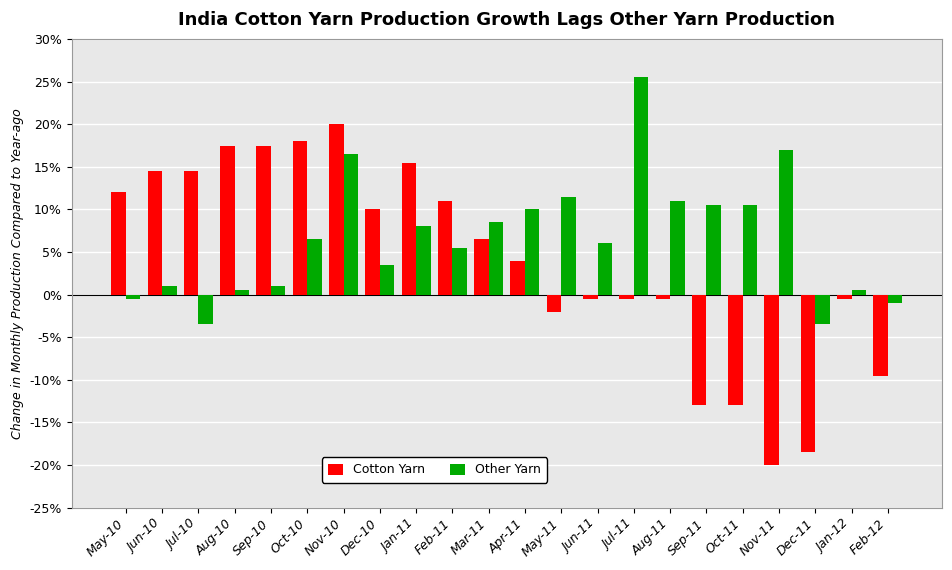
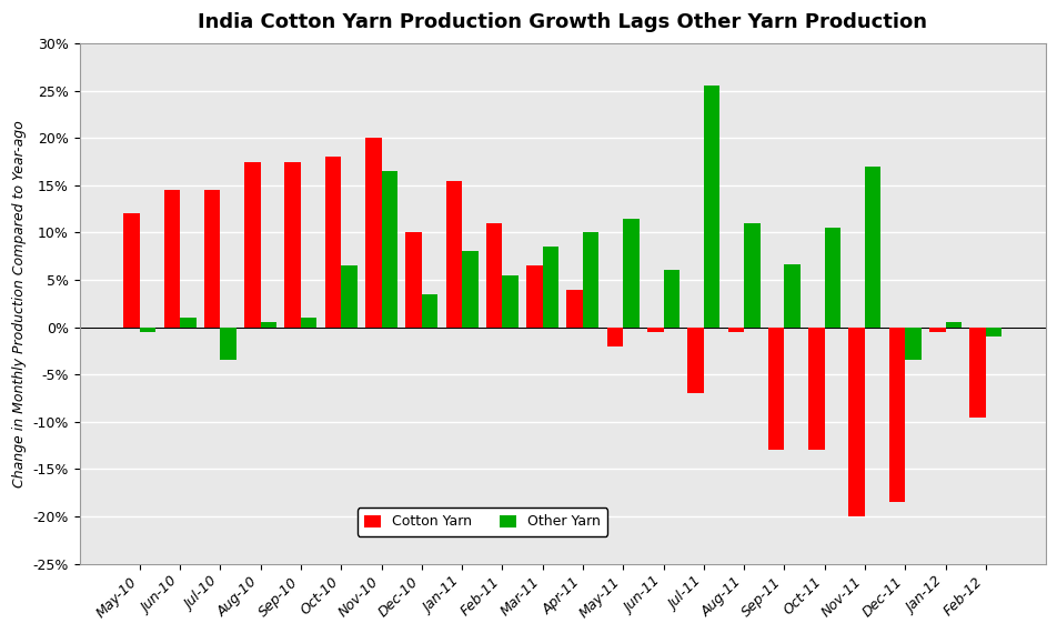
Cotton Yarn/Jul-11: -0.5% -> -7.0%
Other Yarn/Sep-11: 10.5% -> 6.6%
